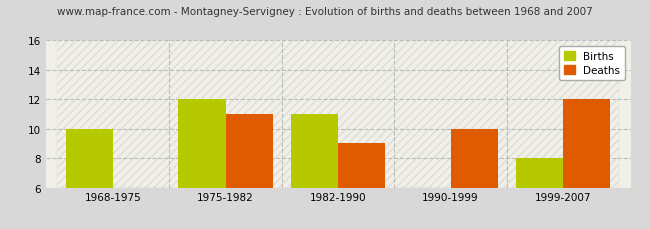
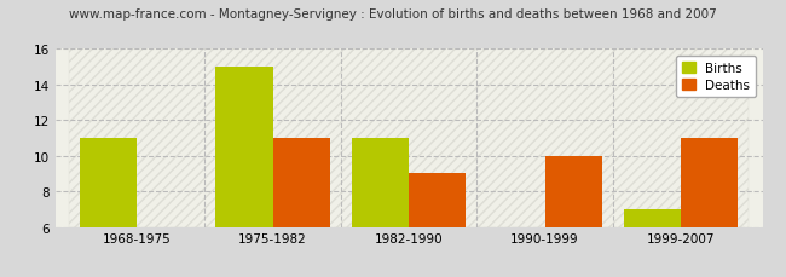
Births/1968-1975: 10 -> 11
Births/1975-1982: 12 -> 15
Births/1999-2007: 8 -> 7
Deaths/1999-2007: 12 -> 11
